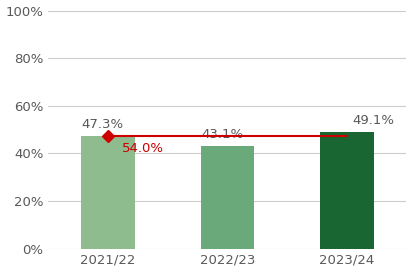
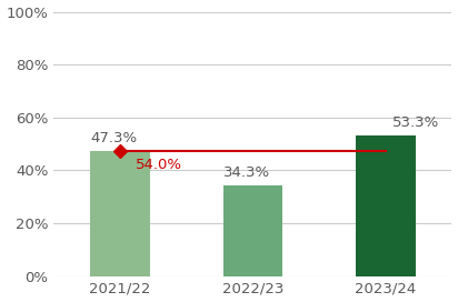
2022/23: 43.1% -> 34.3%
2023/24: 49.1% -> 53.3%
